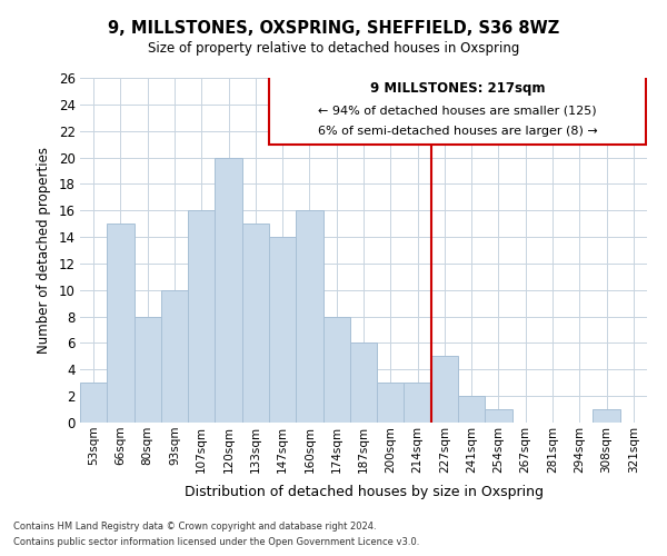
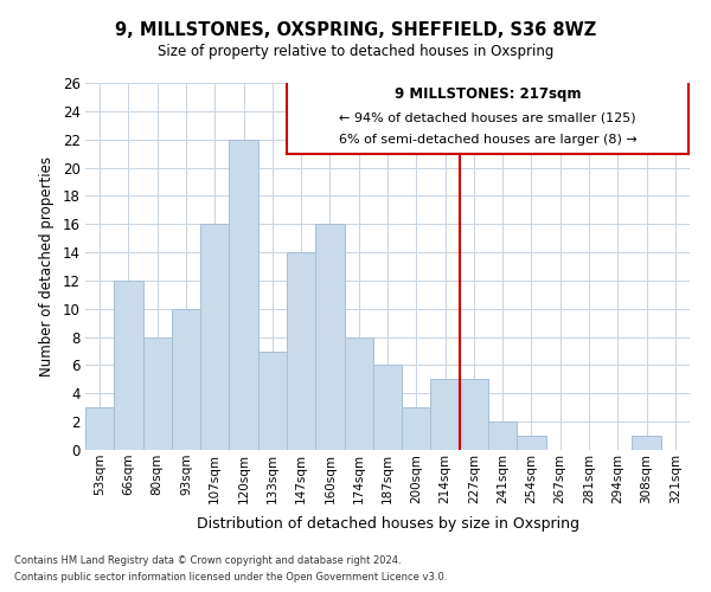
66sqm: 15 -> 12
120sqm: 20 -> 22
133sqm: 15 -> 7
214sqm: 3 -> 5
